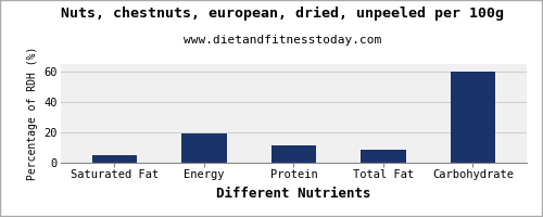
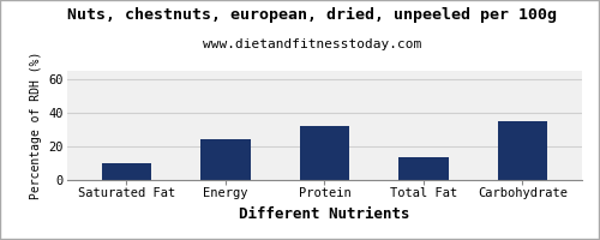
Saturated Fat: 5 -> 10
Energy: 19 -> 24
Protein: 11 -> 32
Total Fat: 8 -> 13
Carbohydrate: 60 -> 35
